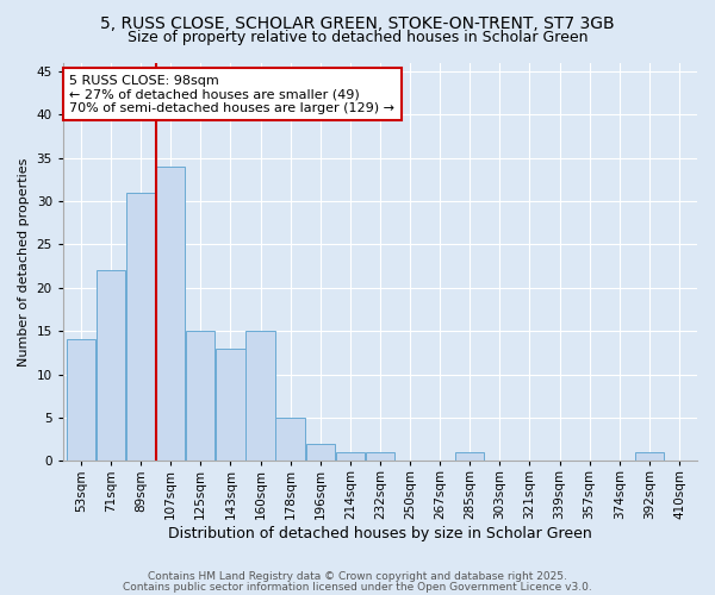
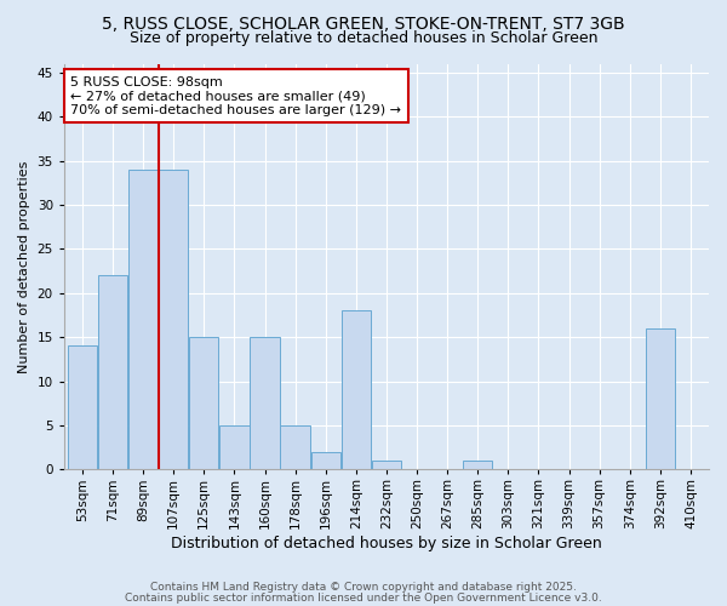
89sqm: 31 -> 34
143sqm: 13 -> 5
214sqm: 1 -> 18
392sqm: 1 -> 16
